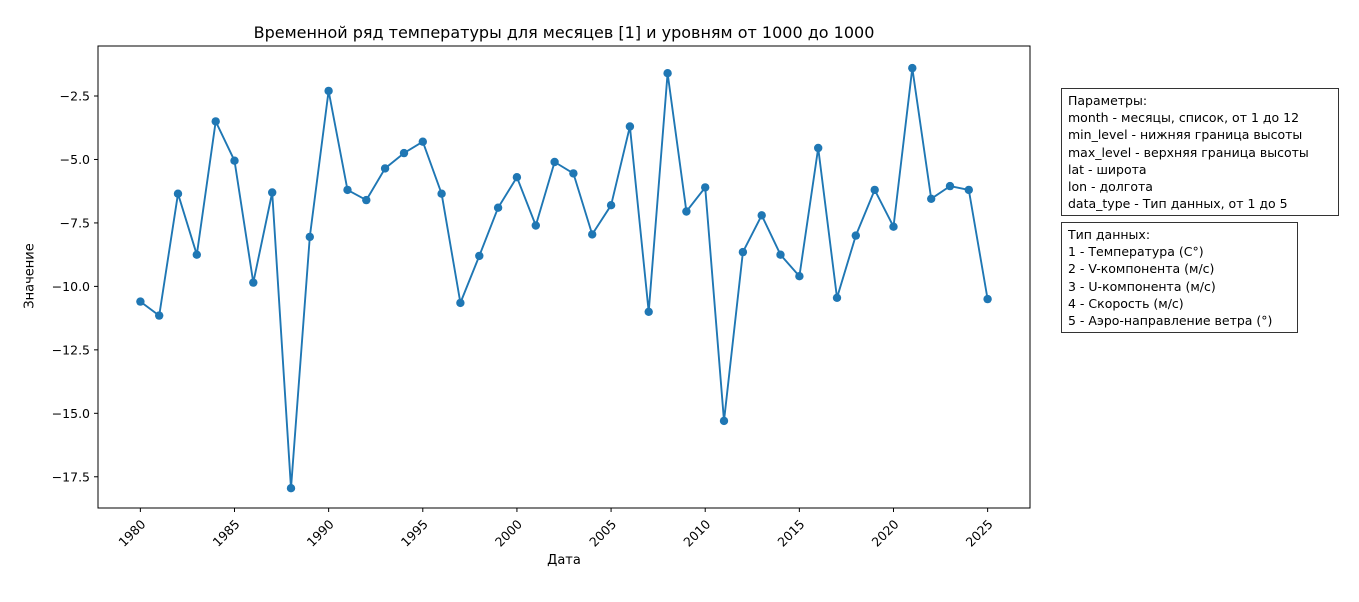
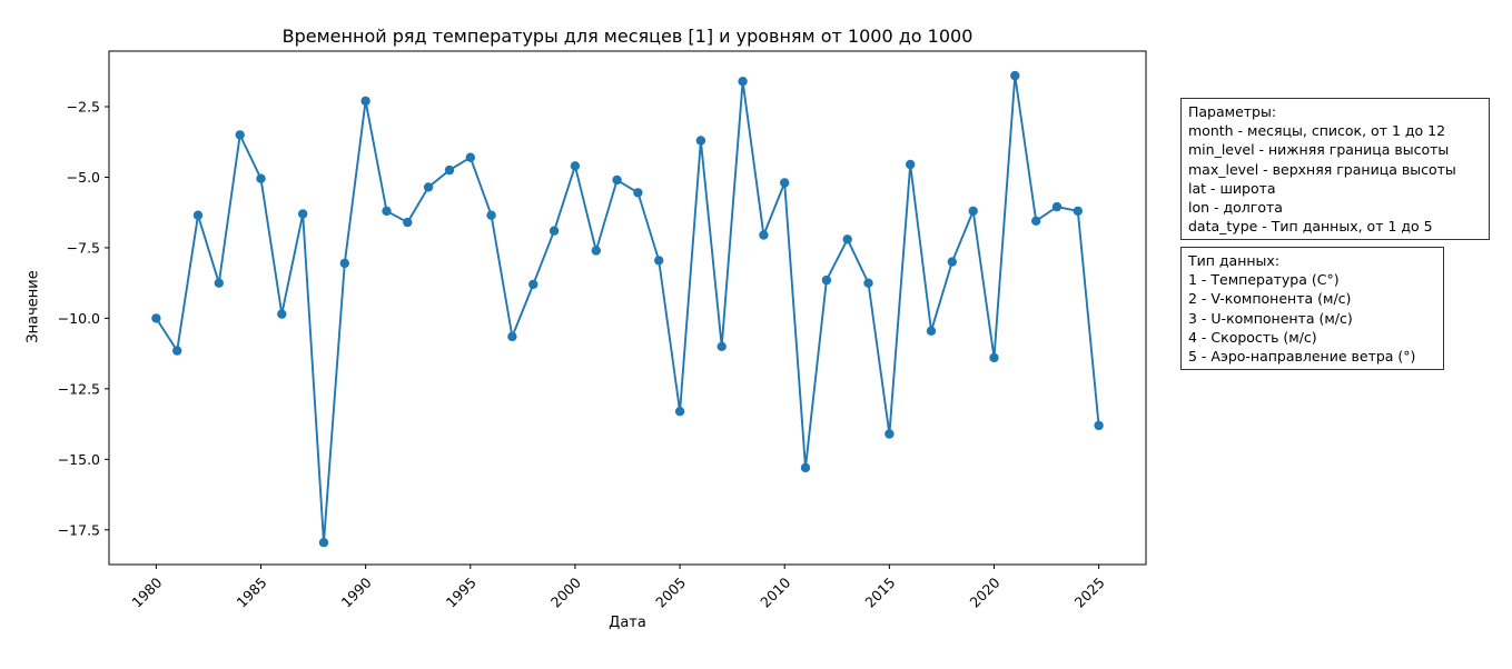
1980: -10.6 -> -10.0
2000: -5.7 -> -4.6
2005: -6.8 -> -13.3
2010: -6.1 -> -5.2
2015: -9.6 -> -14.1
2020: -7.7 -> -11.4
2025: -10.5 -> -13.8
